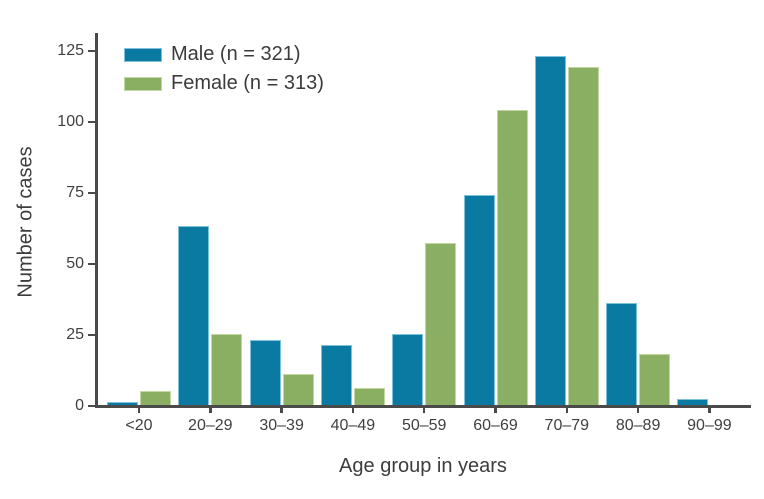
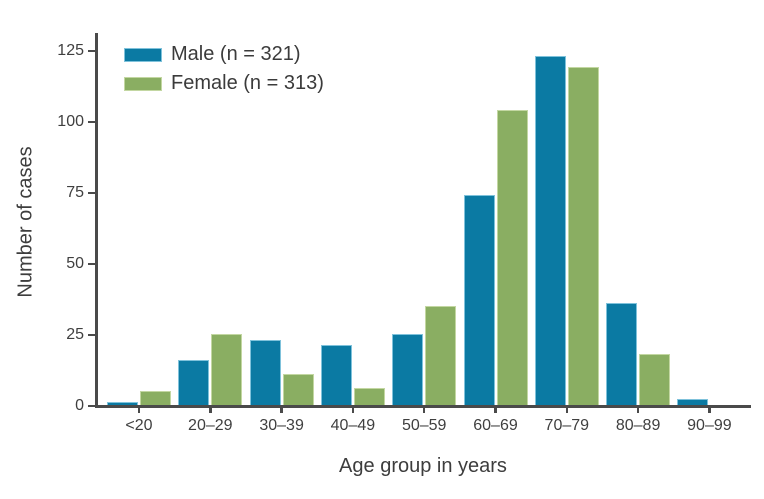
Male (n = 321)/20–29: 63 -> 16
Female (n = 313)/50–59: 57 -> 35
